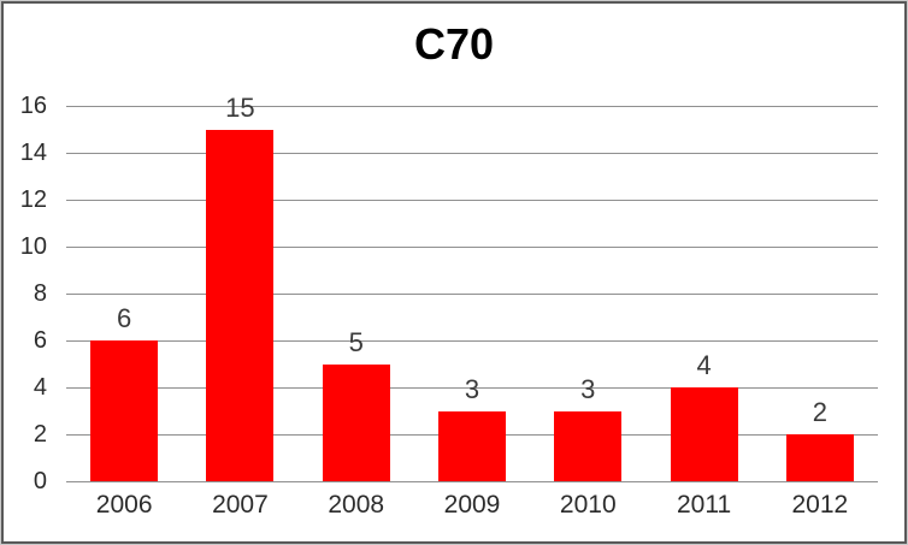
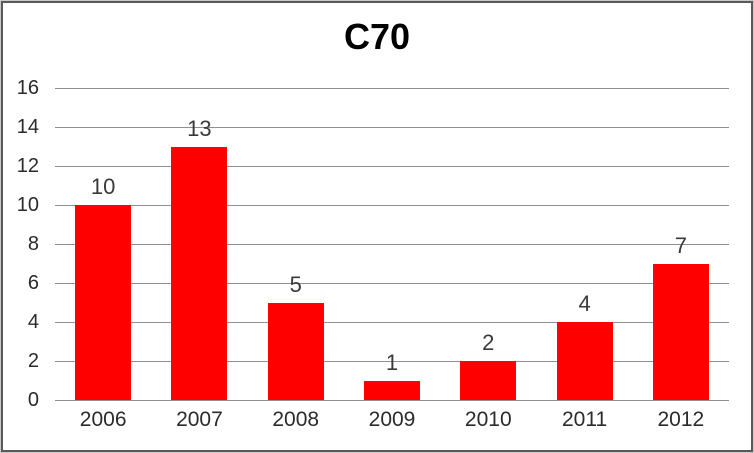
2006: 6 -> 10
2007: 15 -> 13
2009: 3 -> 1
2010: 3 -> 2
2012: 2 -> 7
